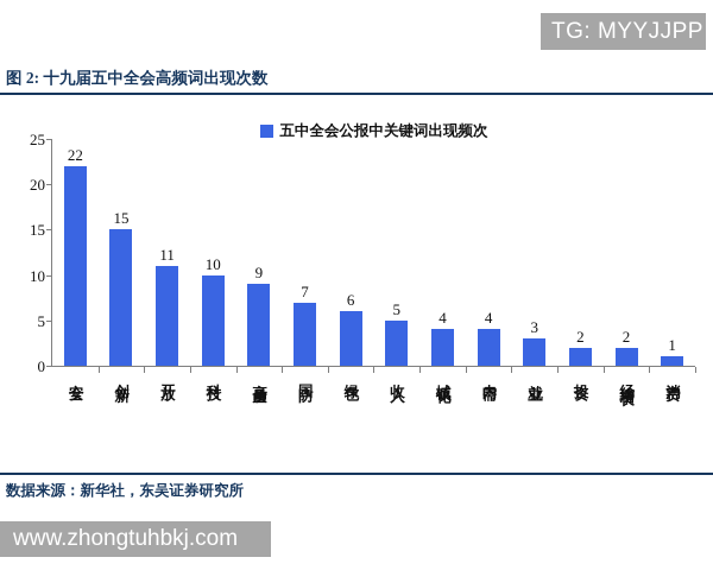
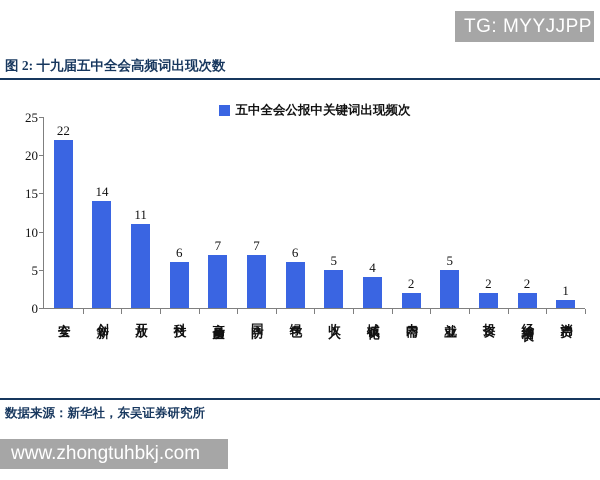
创新: 15 -> 14
科技: 10 -> 6
高质量: 9 -> 7
内需: 4 -> 2
就业: 3 -> 5
